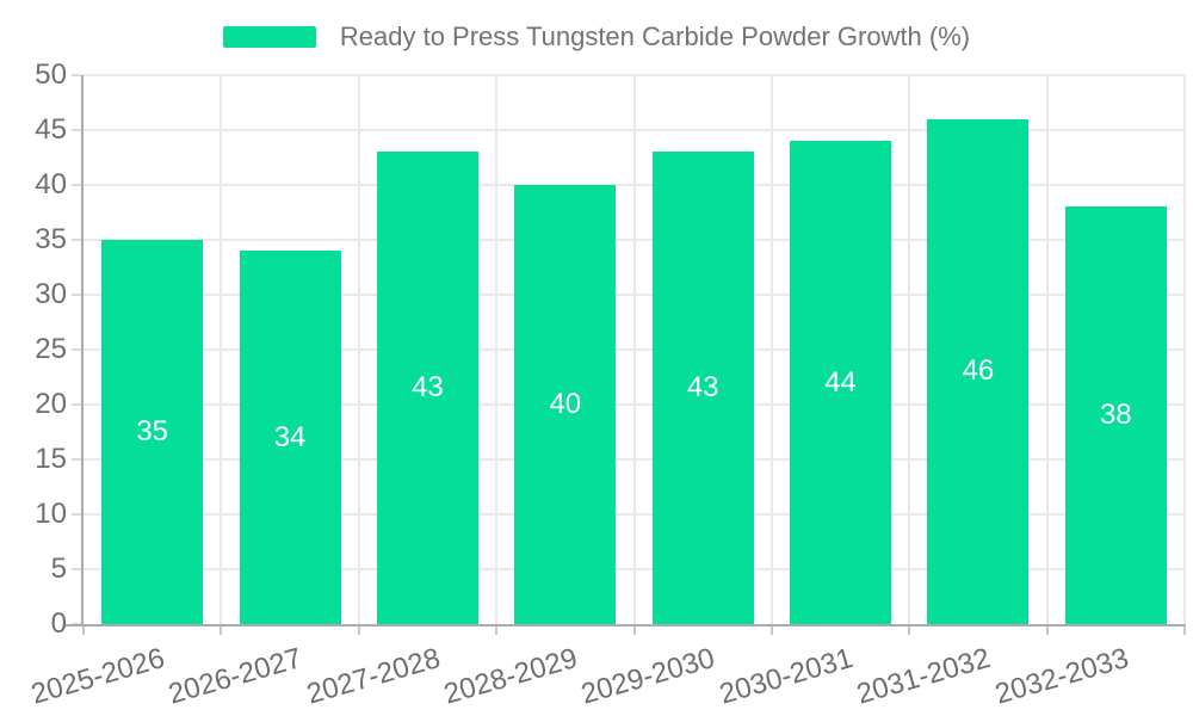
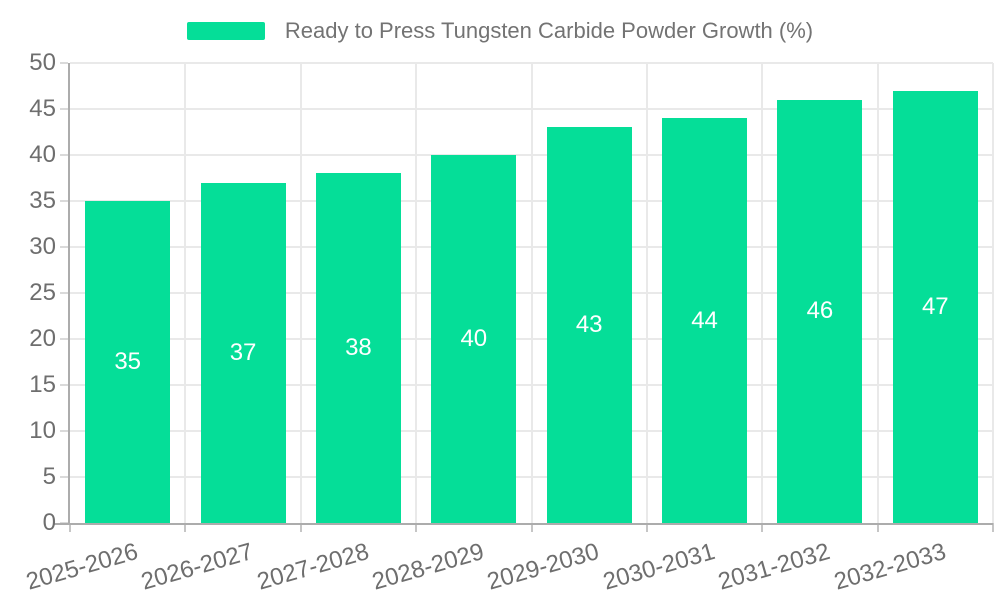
2026-2027: 34 -> 37
2027-2028: 43 -> 38
2032-2033: 38 -> 47
